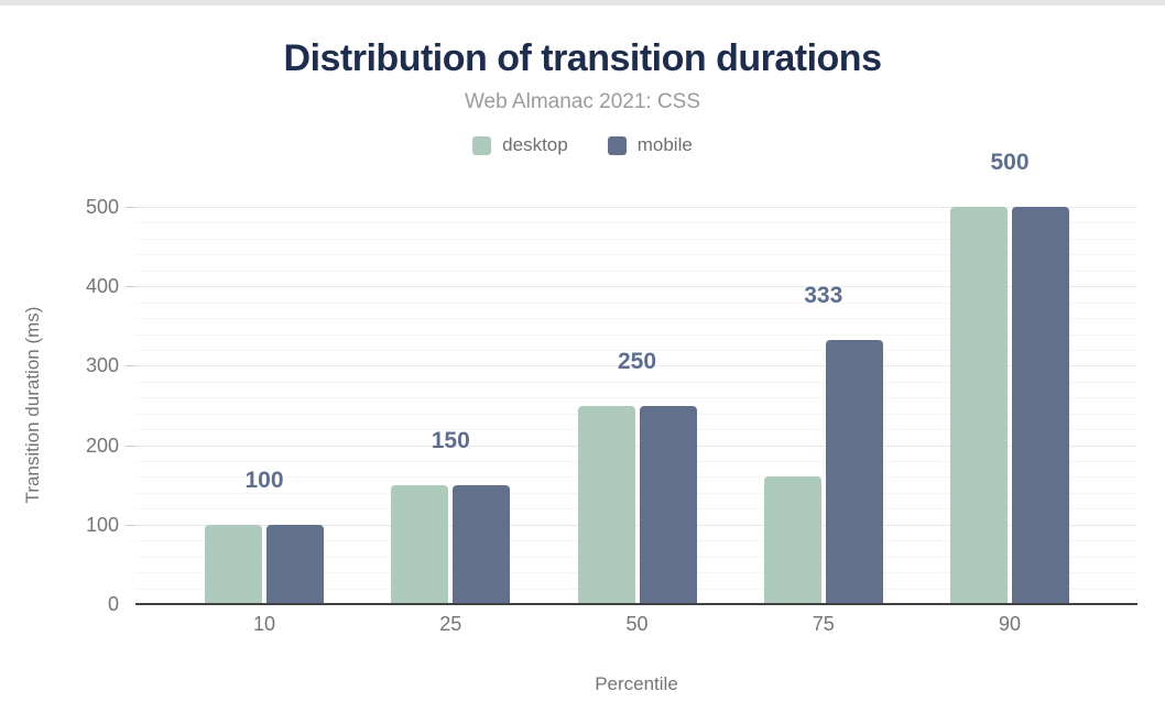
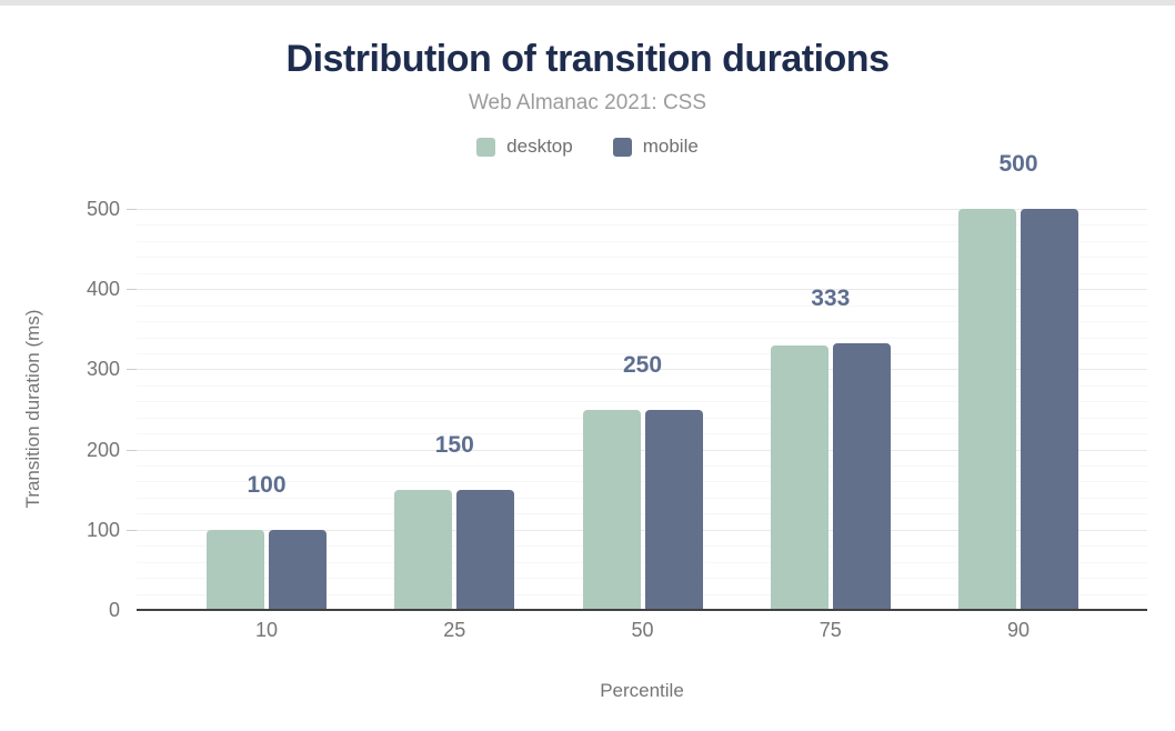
desktop/75: 160 -> 330
